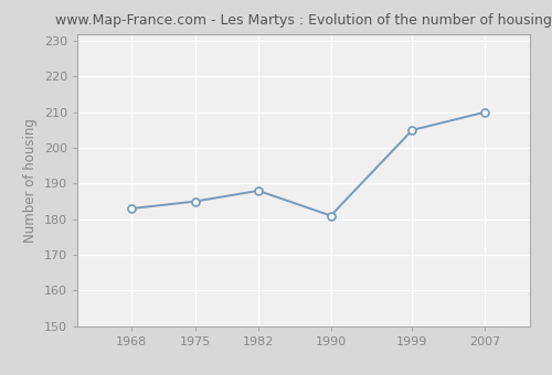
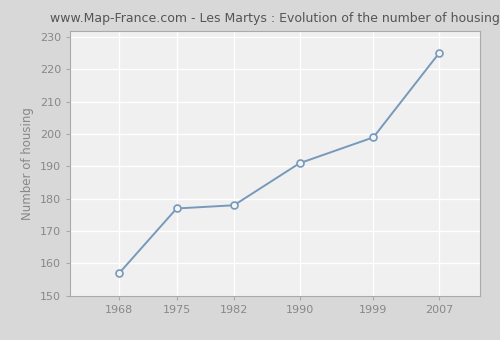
1968: 183 -> 157
1975: 185 -> 177
1982: 188 -> 178
1990: 181 -> 191
1999: 205 -> 199
2007: 210 -> 225
